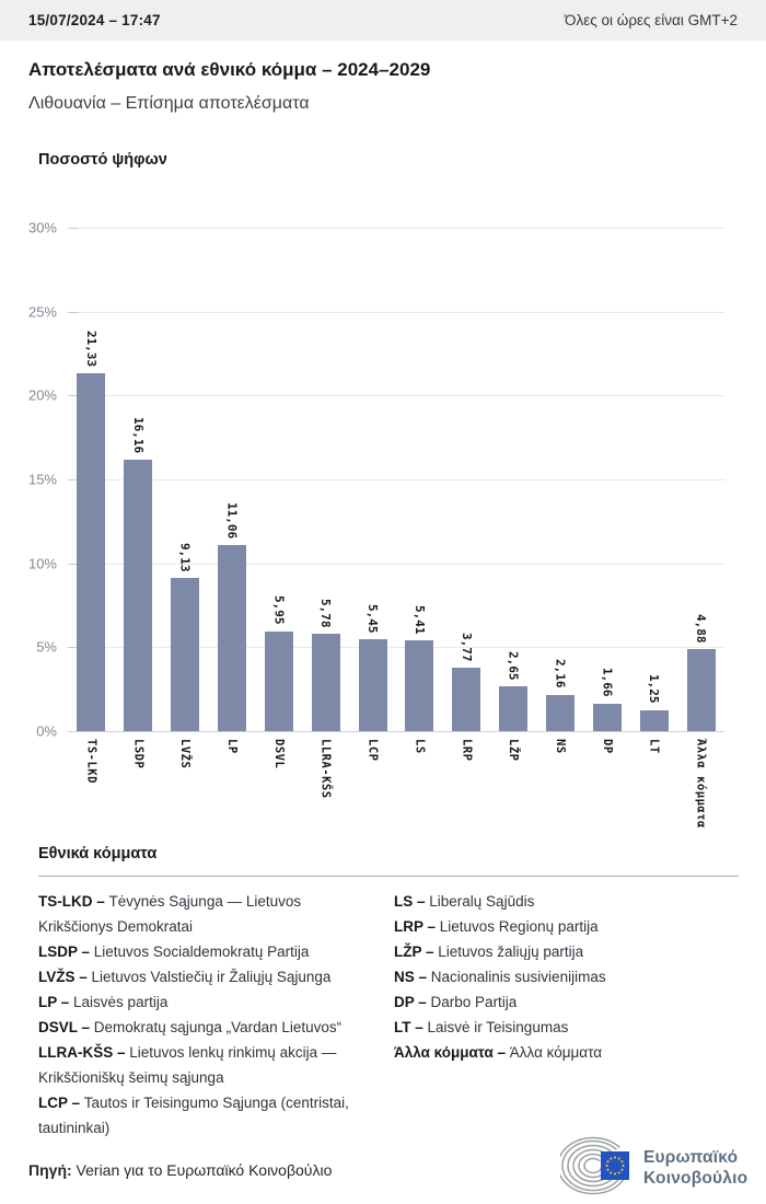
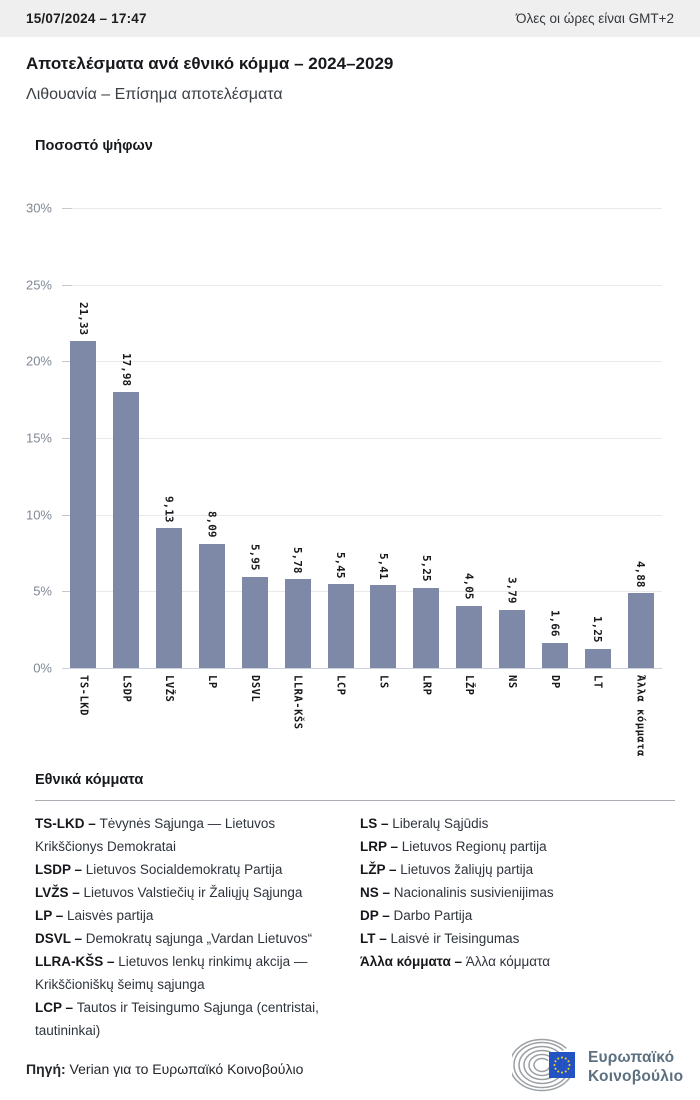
LSDP: 16,16 -> 17,98
LP: 11,06 -> 8,09
LRP: 3,77 -> 5,25
LŽP: 2,65 -> 4,05
NS: 2,16 -> 3,79
